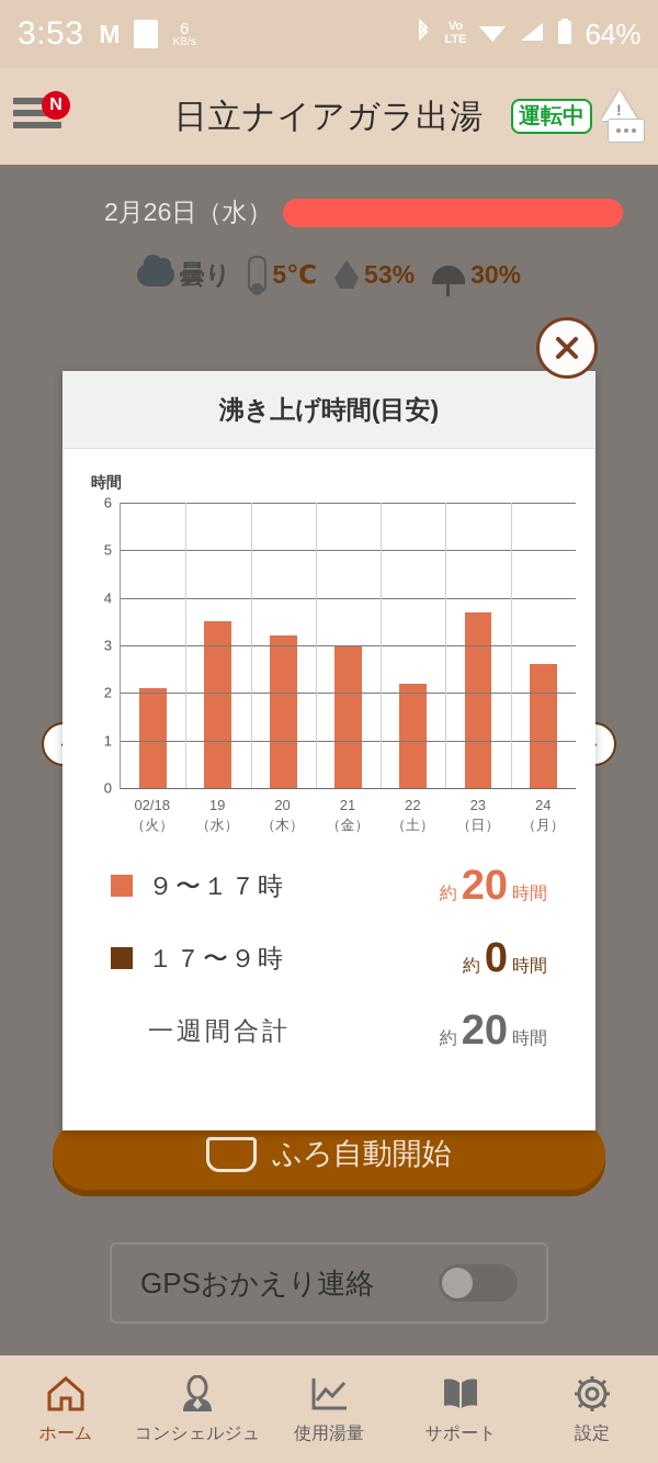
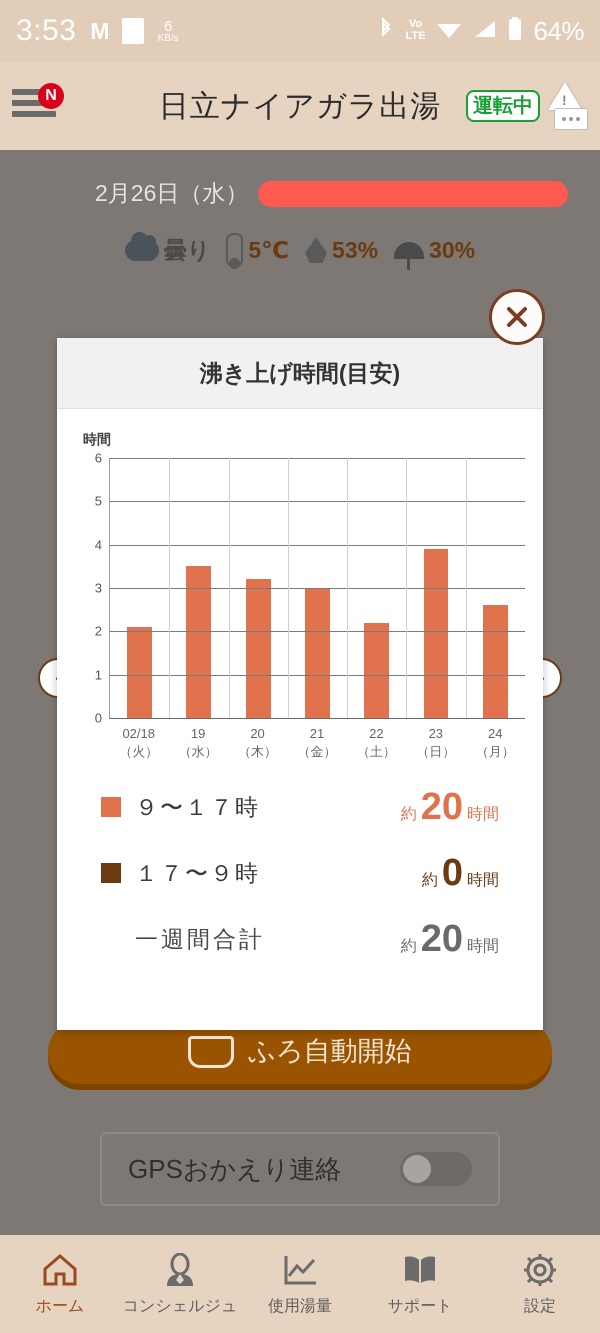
９〜１７時/23: 3.7 -> 3.9
